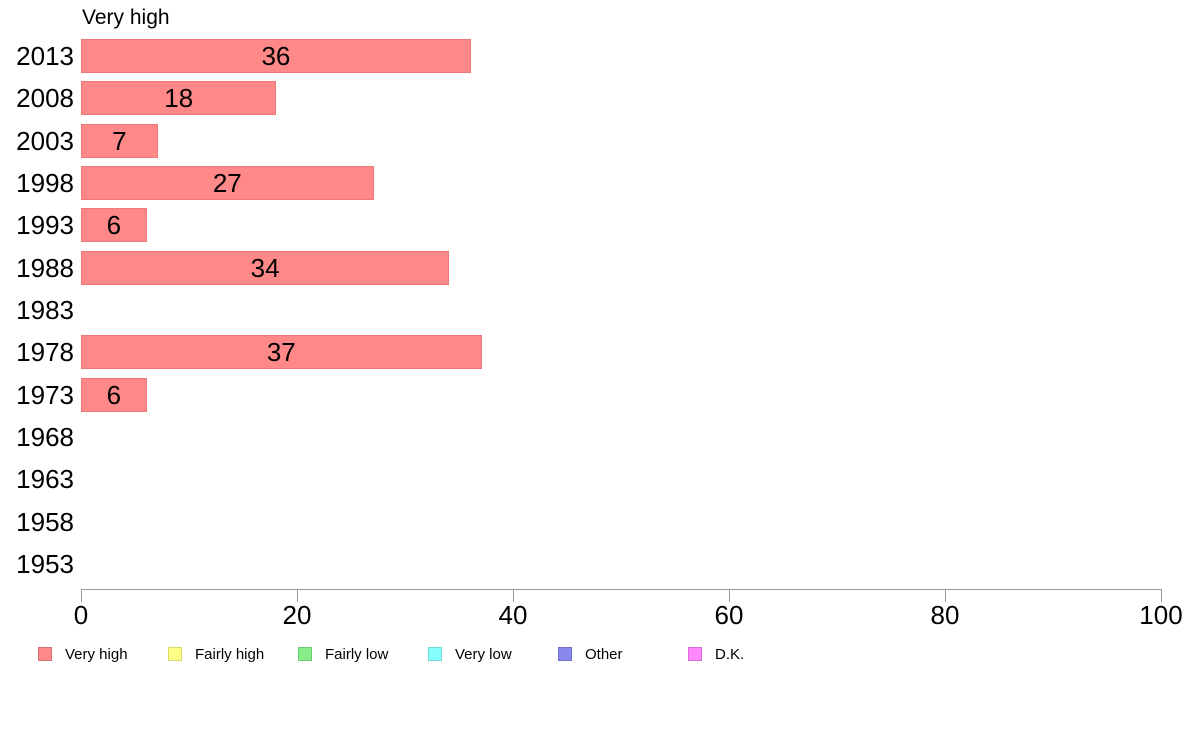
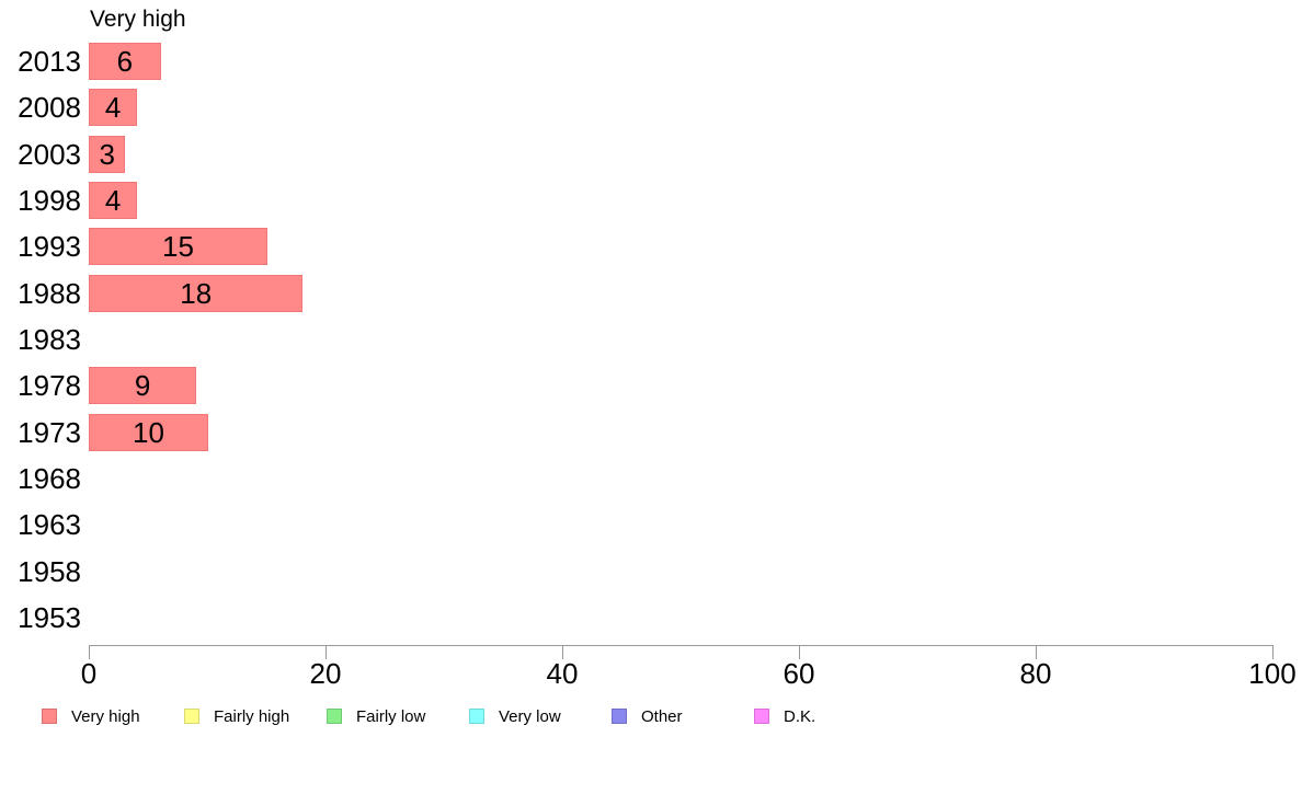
2013: 36 -> 6
2008: 18 -> 4
2003: 7 -> 3
1998: 27 -> 4
1993: 6 -> 15
1988: 34 -> 18
1978: 37 -> 9
1973: 6 -> 10
